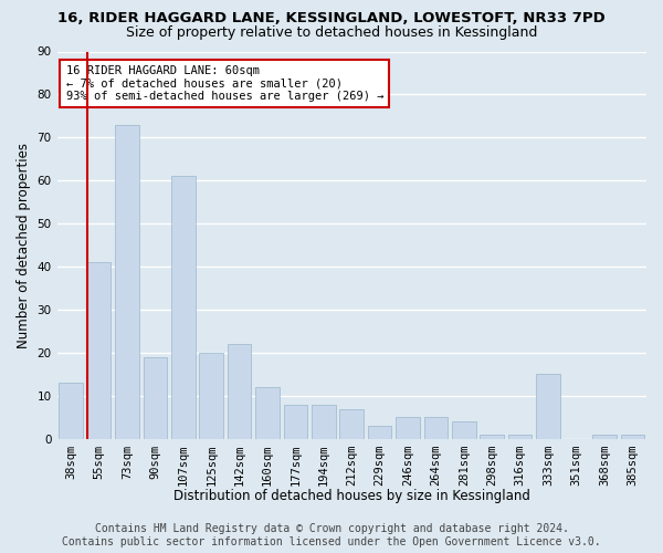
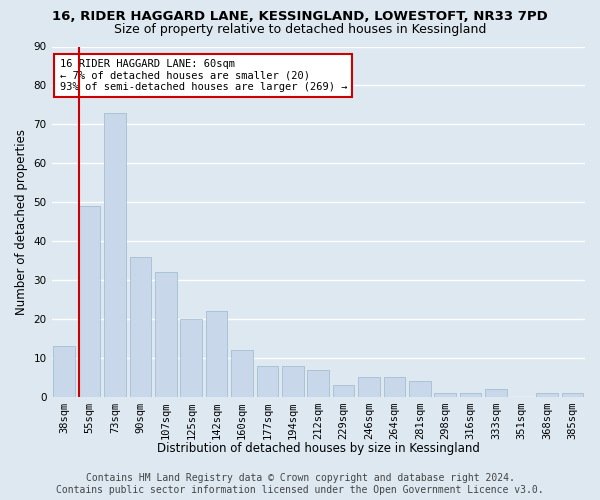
55sqm: 41 -> 49
90sqm: 19 -> 36
107sqm: 61 -> 32
333sqm: 15 -> 2
